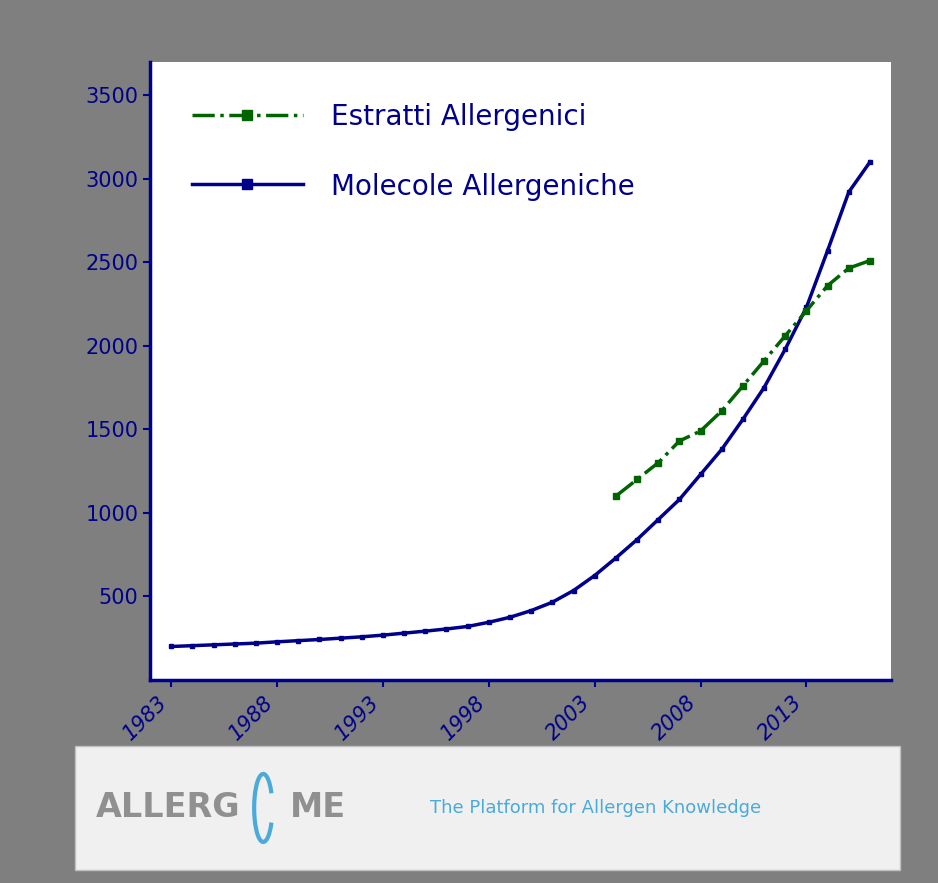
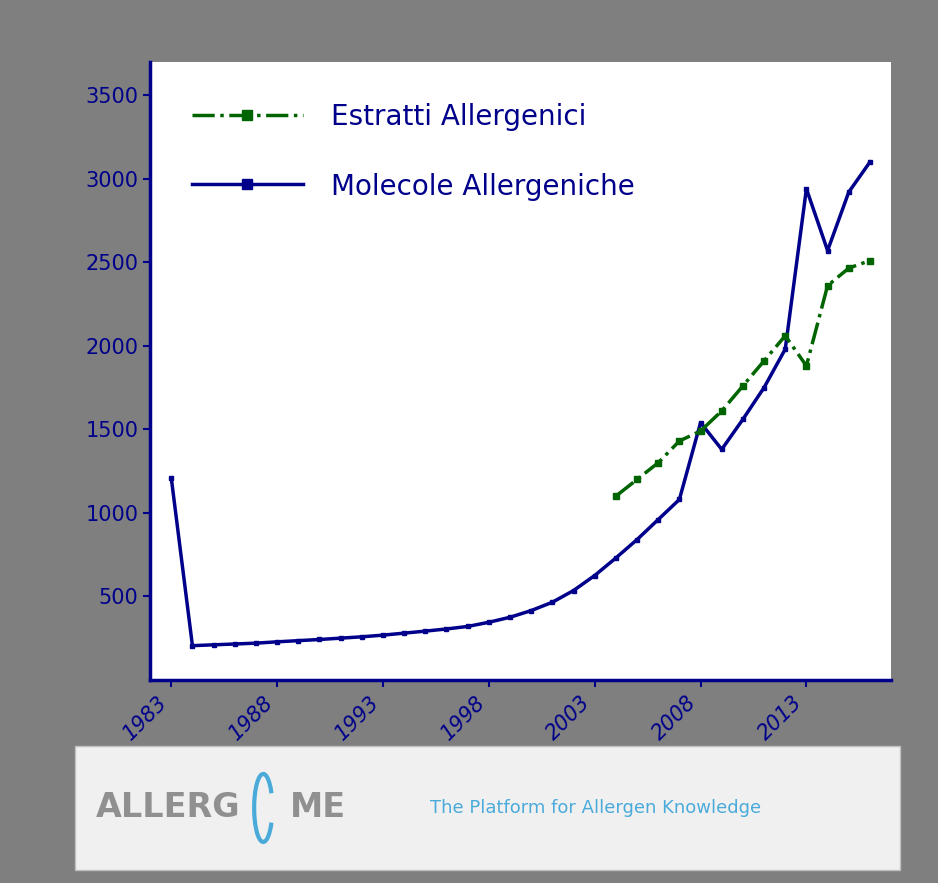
Molecole Allergeniche/1983: 200 -> 1210
Molecole Allergeniche/2008: 1230 -> 1540
Molecole Allergeniche/2013: 2230 -> 2940
Estratti Allergenici/2013: 2210 -> 1880
